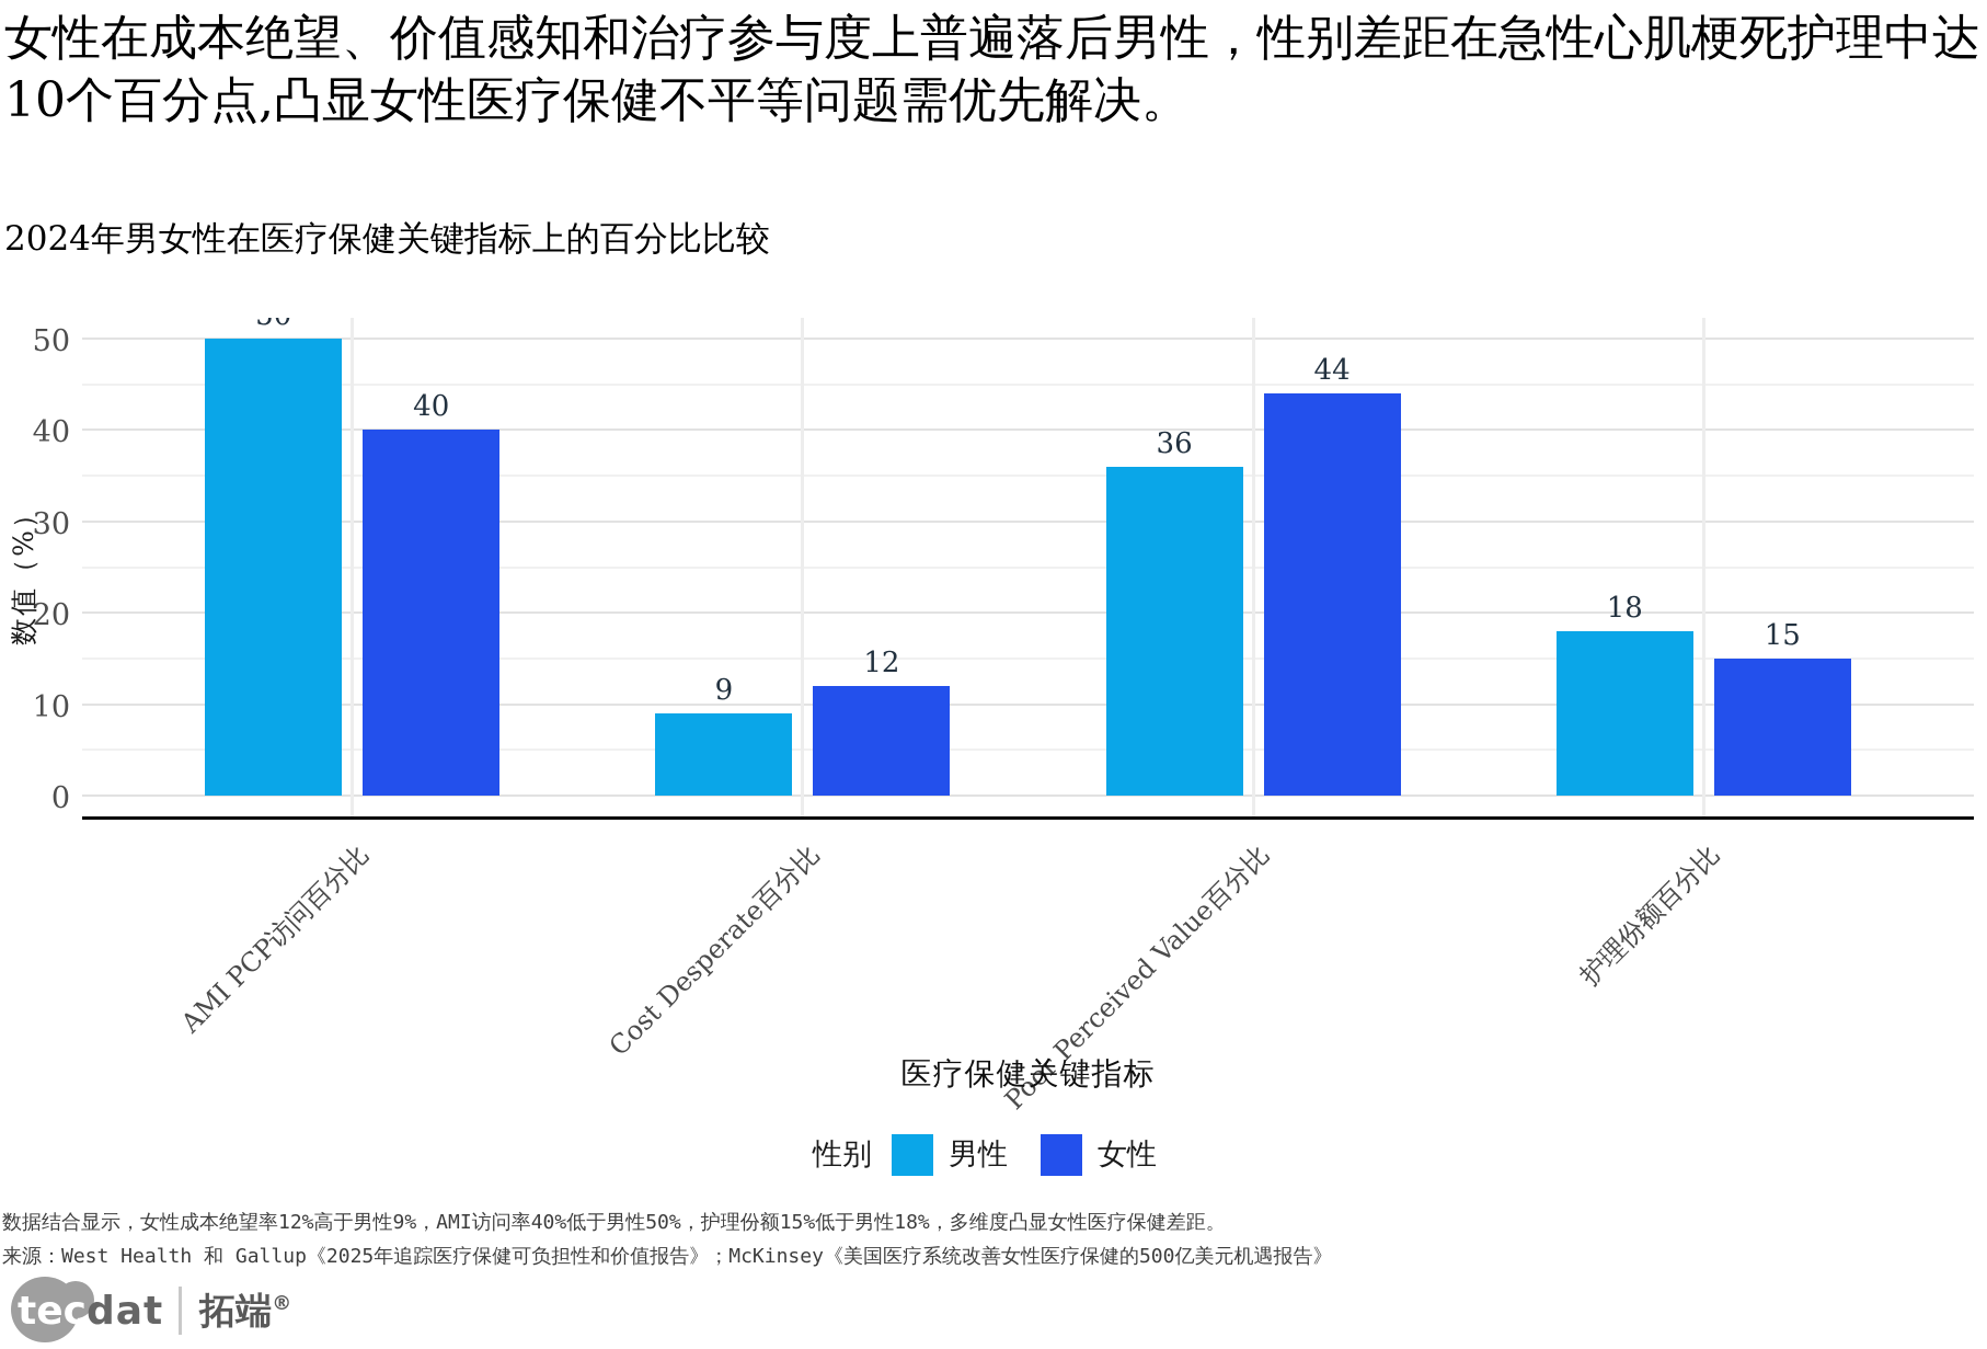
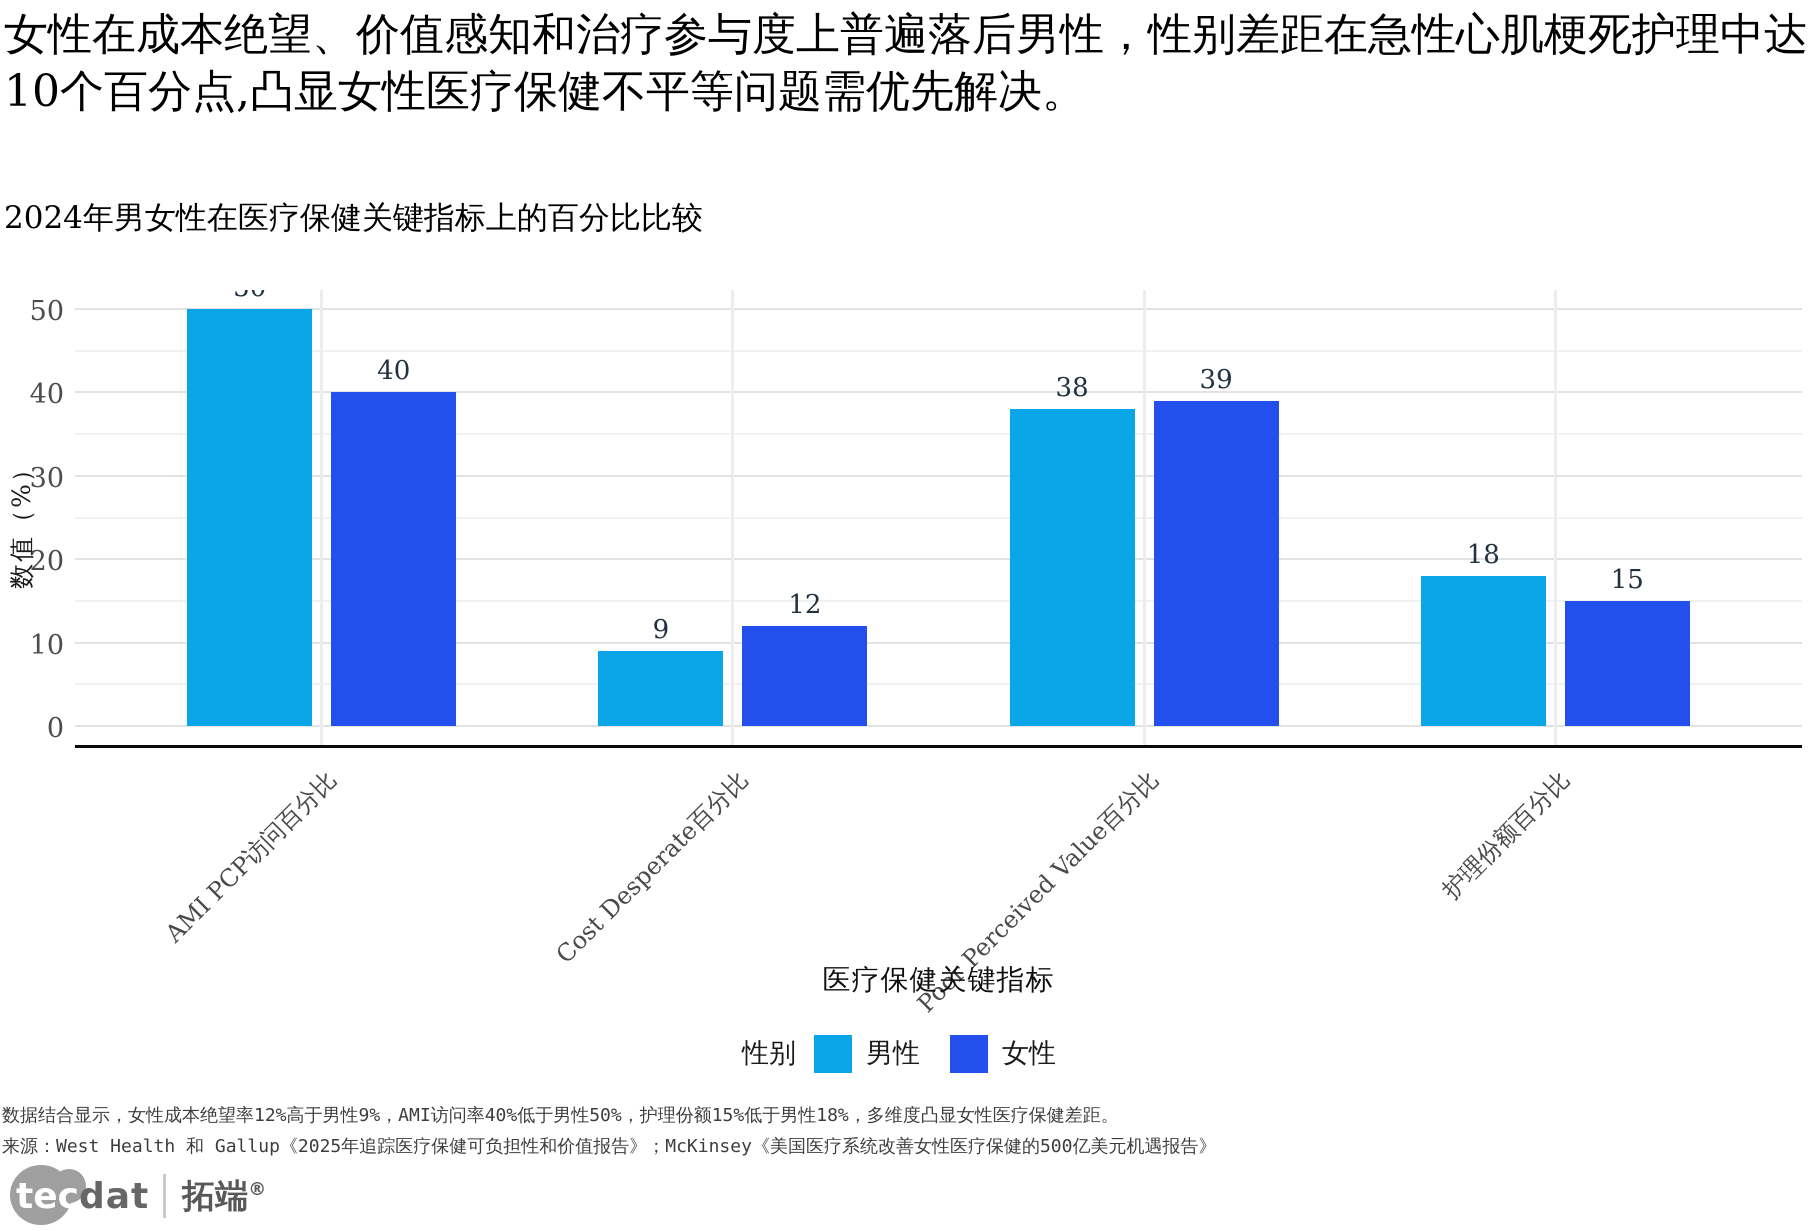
男性/Poor Perceived Value百分比: 36 -> 38
女性/Poor Perceived Value百分比: 44 -> 39
